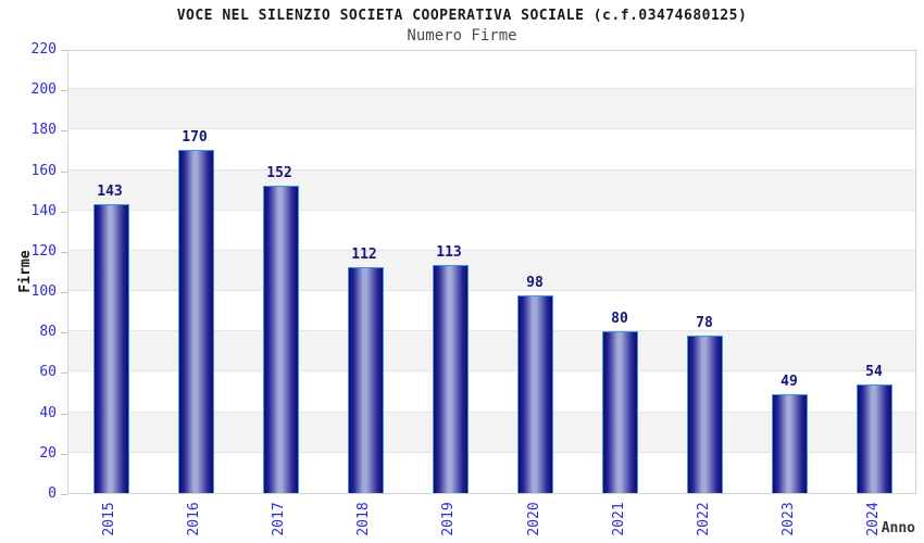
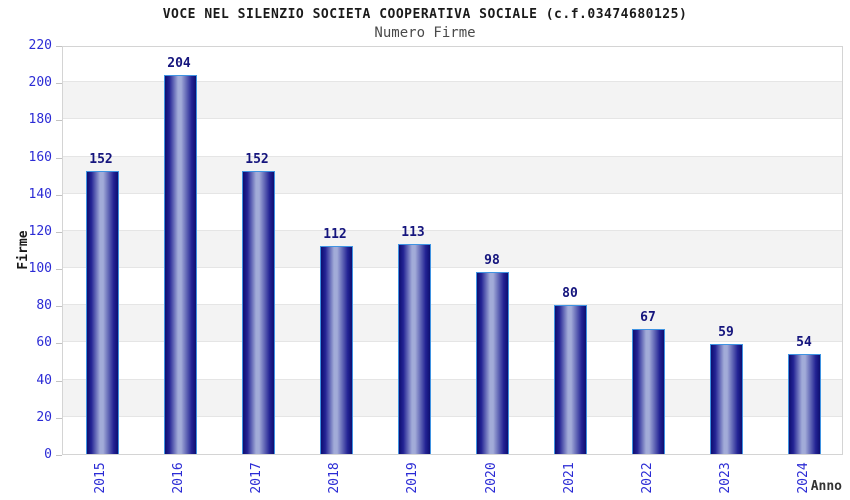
2015: 143 -> 152
2016: 170 -> 204
2022: 78 -> 67
2023: 49 -> 59
